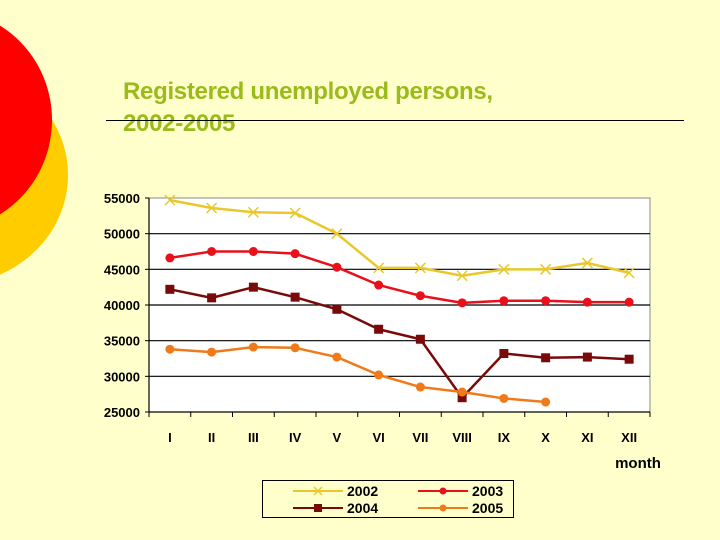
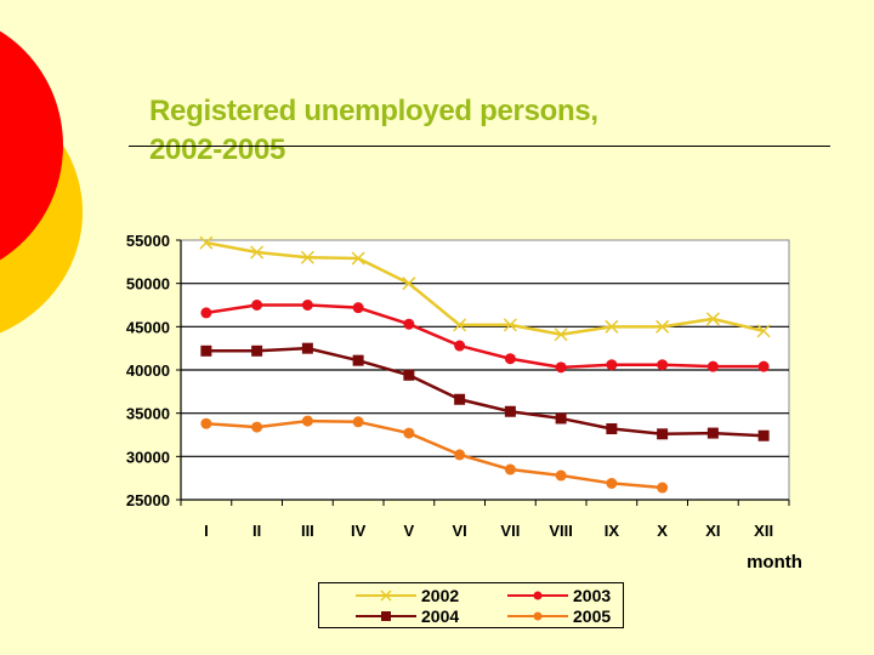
2004/II: 41000 -> 42000
2004/VIII: 27000 -> 34000
